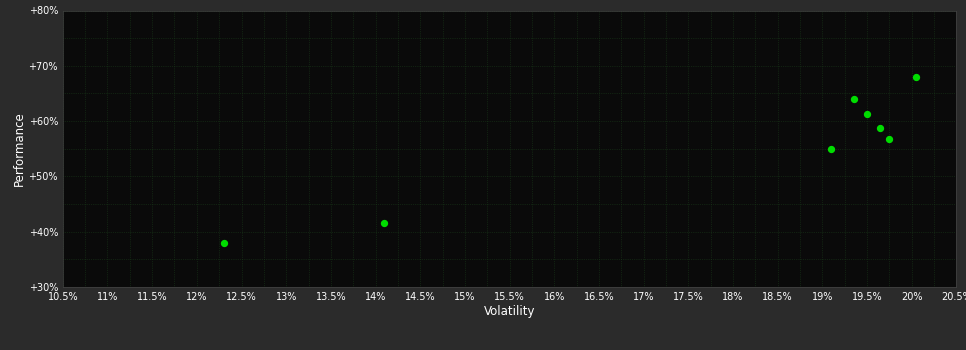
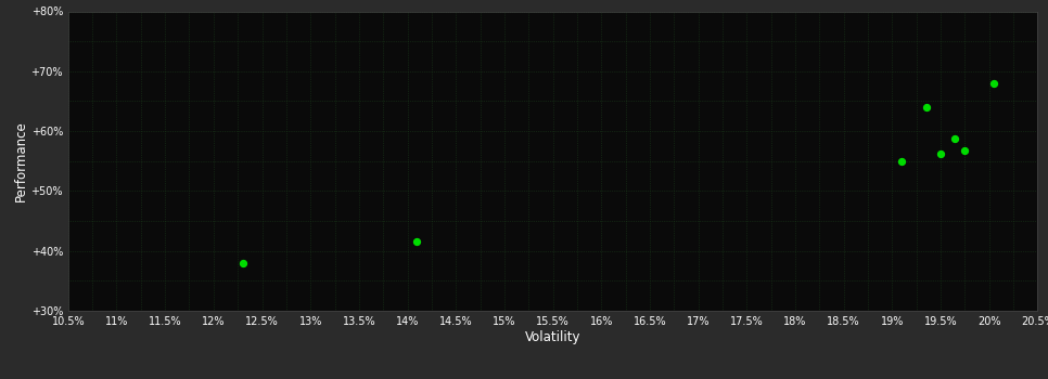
19.5%: 61.2% -> 56.2%
